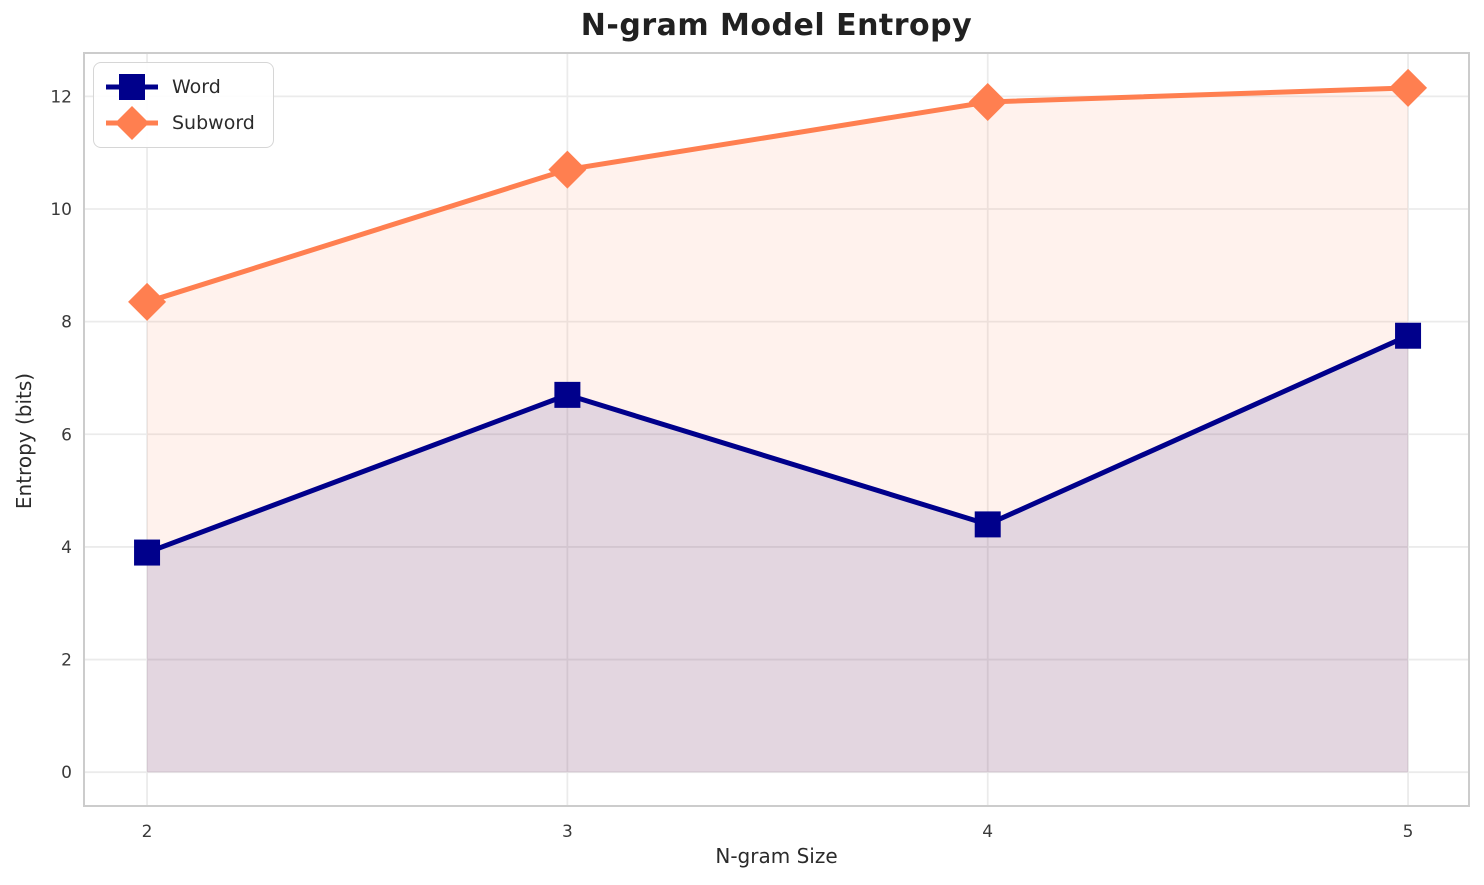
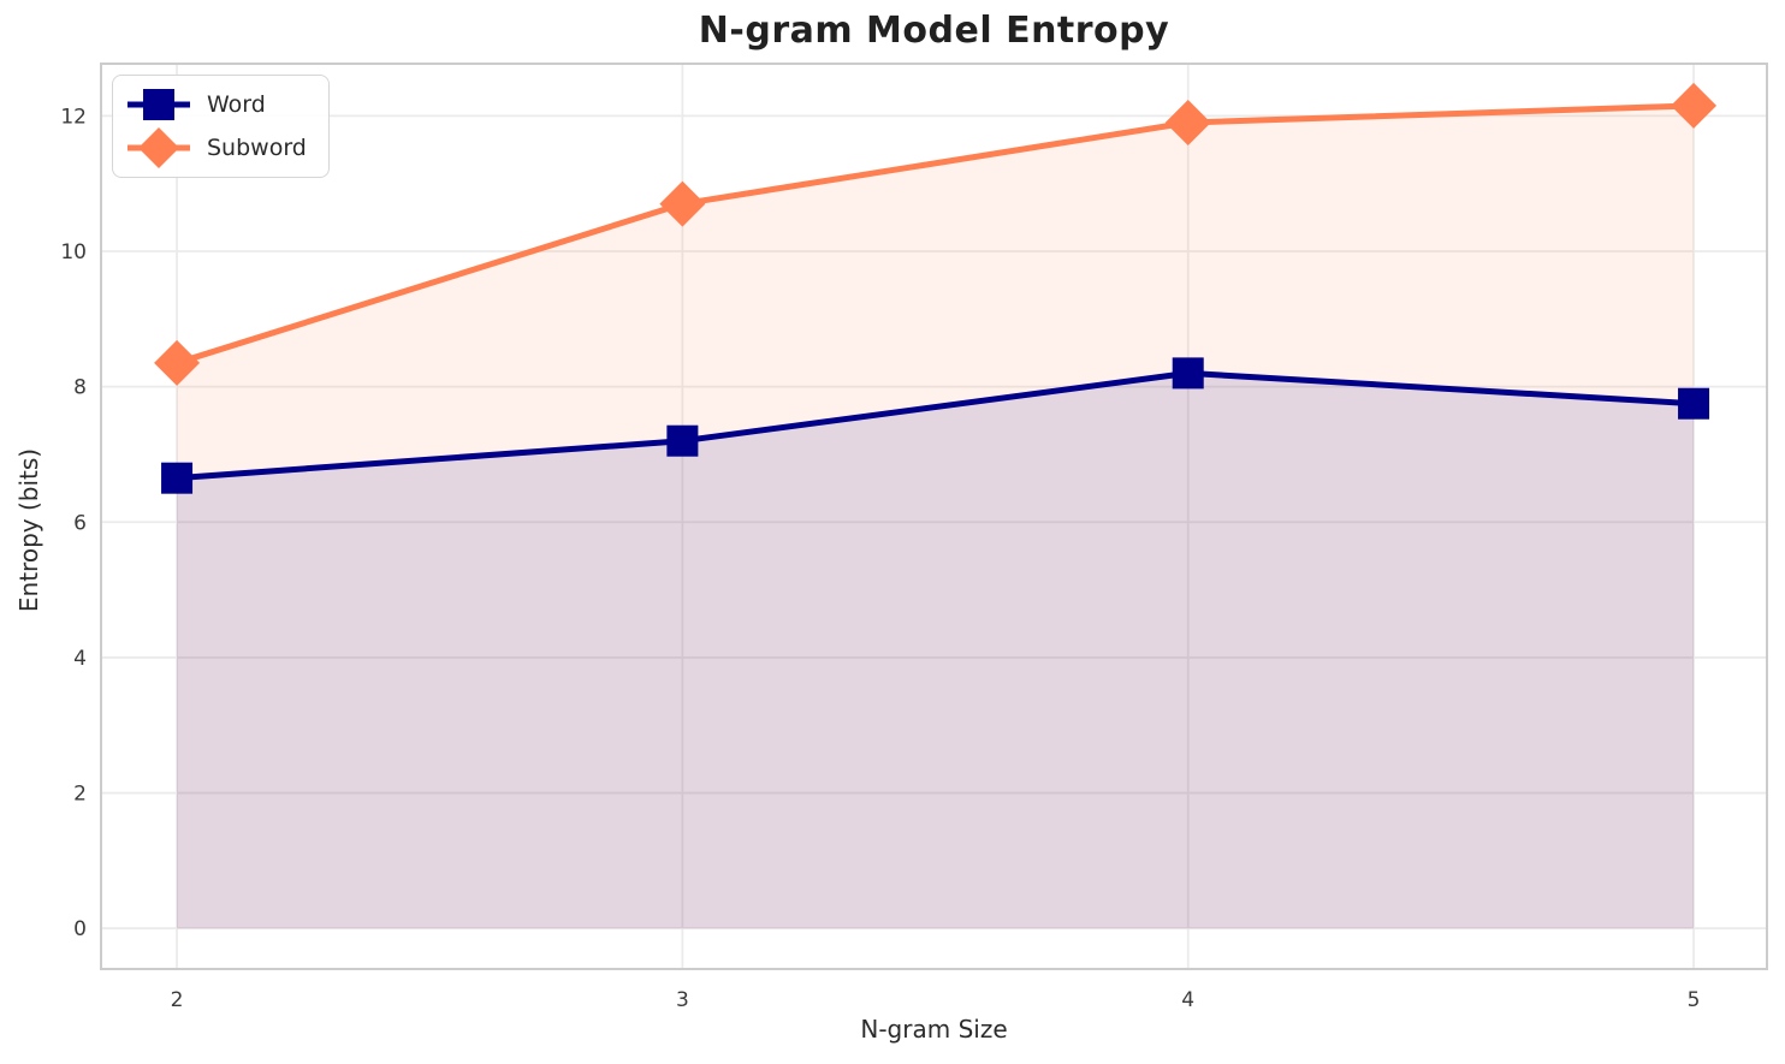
Word/2: 3.9 -> 6.7
Word/3: 6.7 -> 7.2
Word/4: 4.4 -> 8.2
